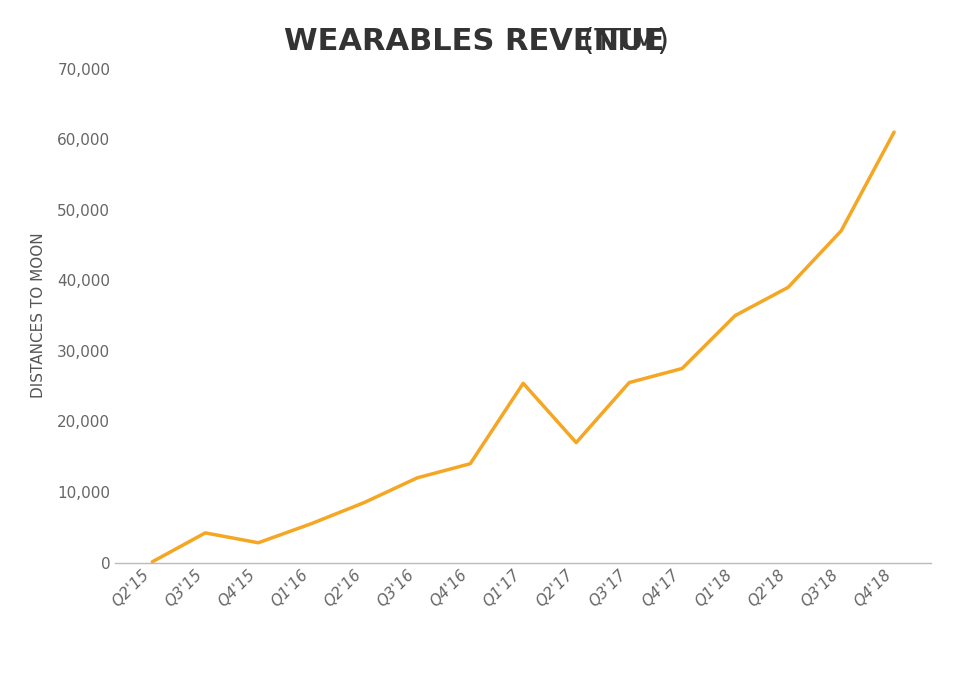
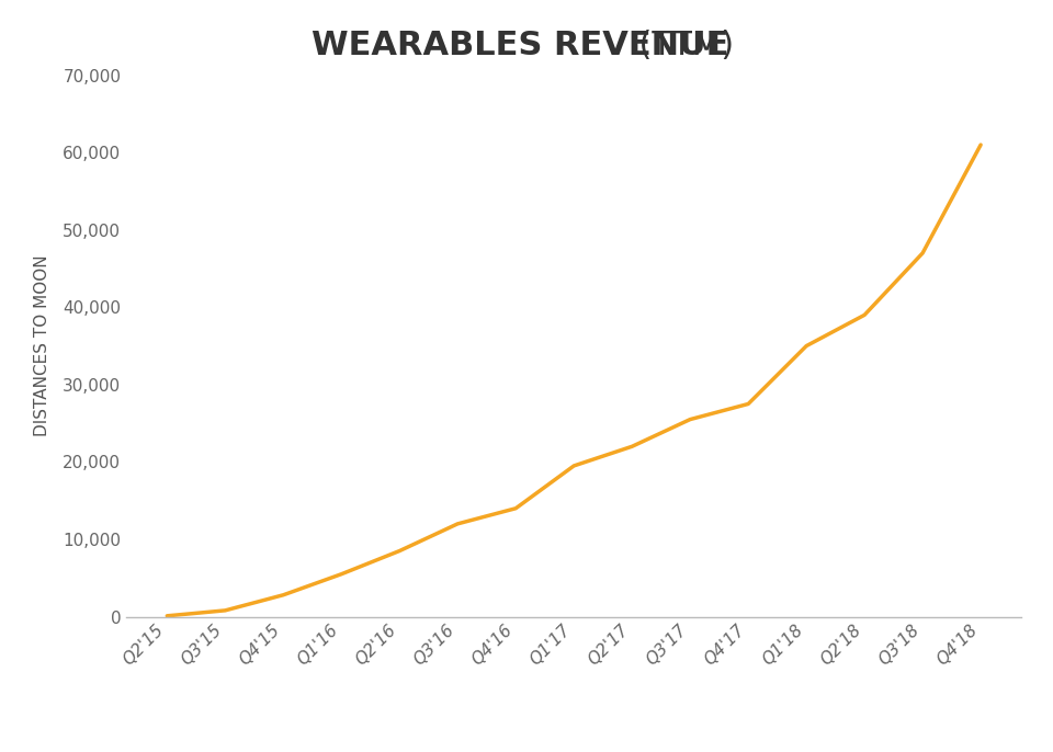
Q3'15: 4,200 -> 800
Q1'17: 25,400 -> 19,500
Q2'17: 17,000 -> 22,000
